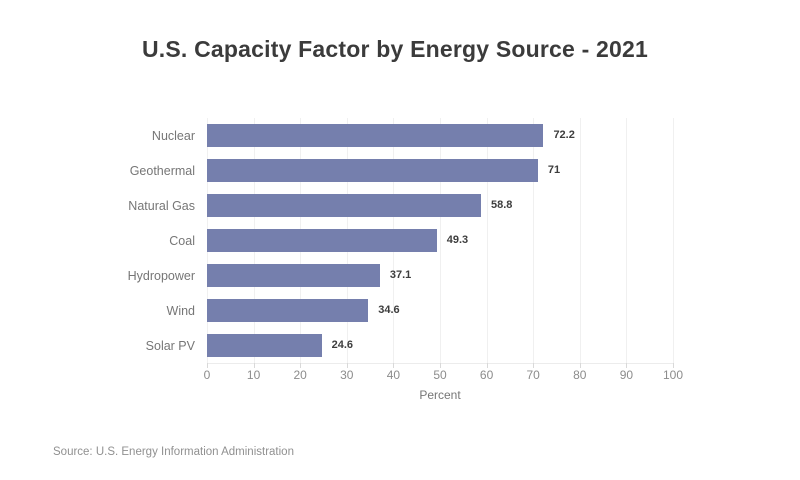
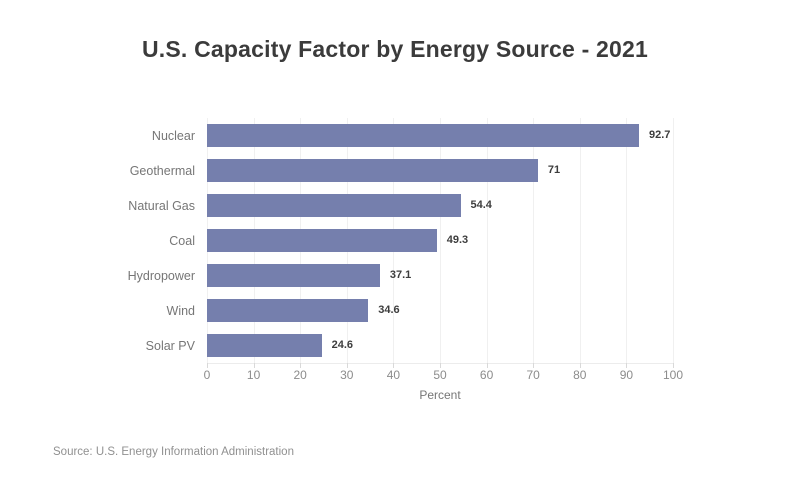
Nuclear: 72.2 -> 92.7
Natural Gas: 58.8 -> 54.4
